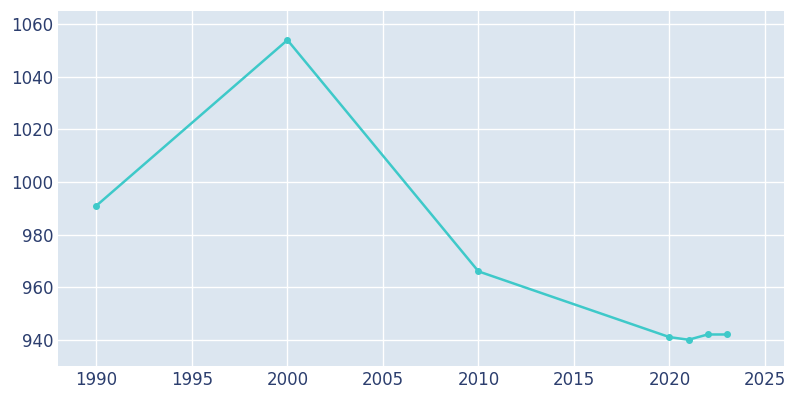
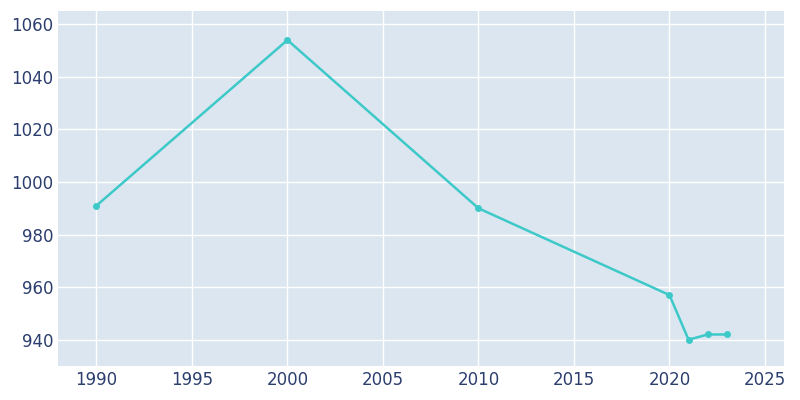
2010: 966 -> 990
2020: 941 -> 957
